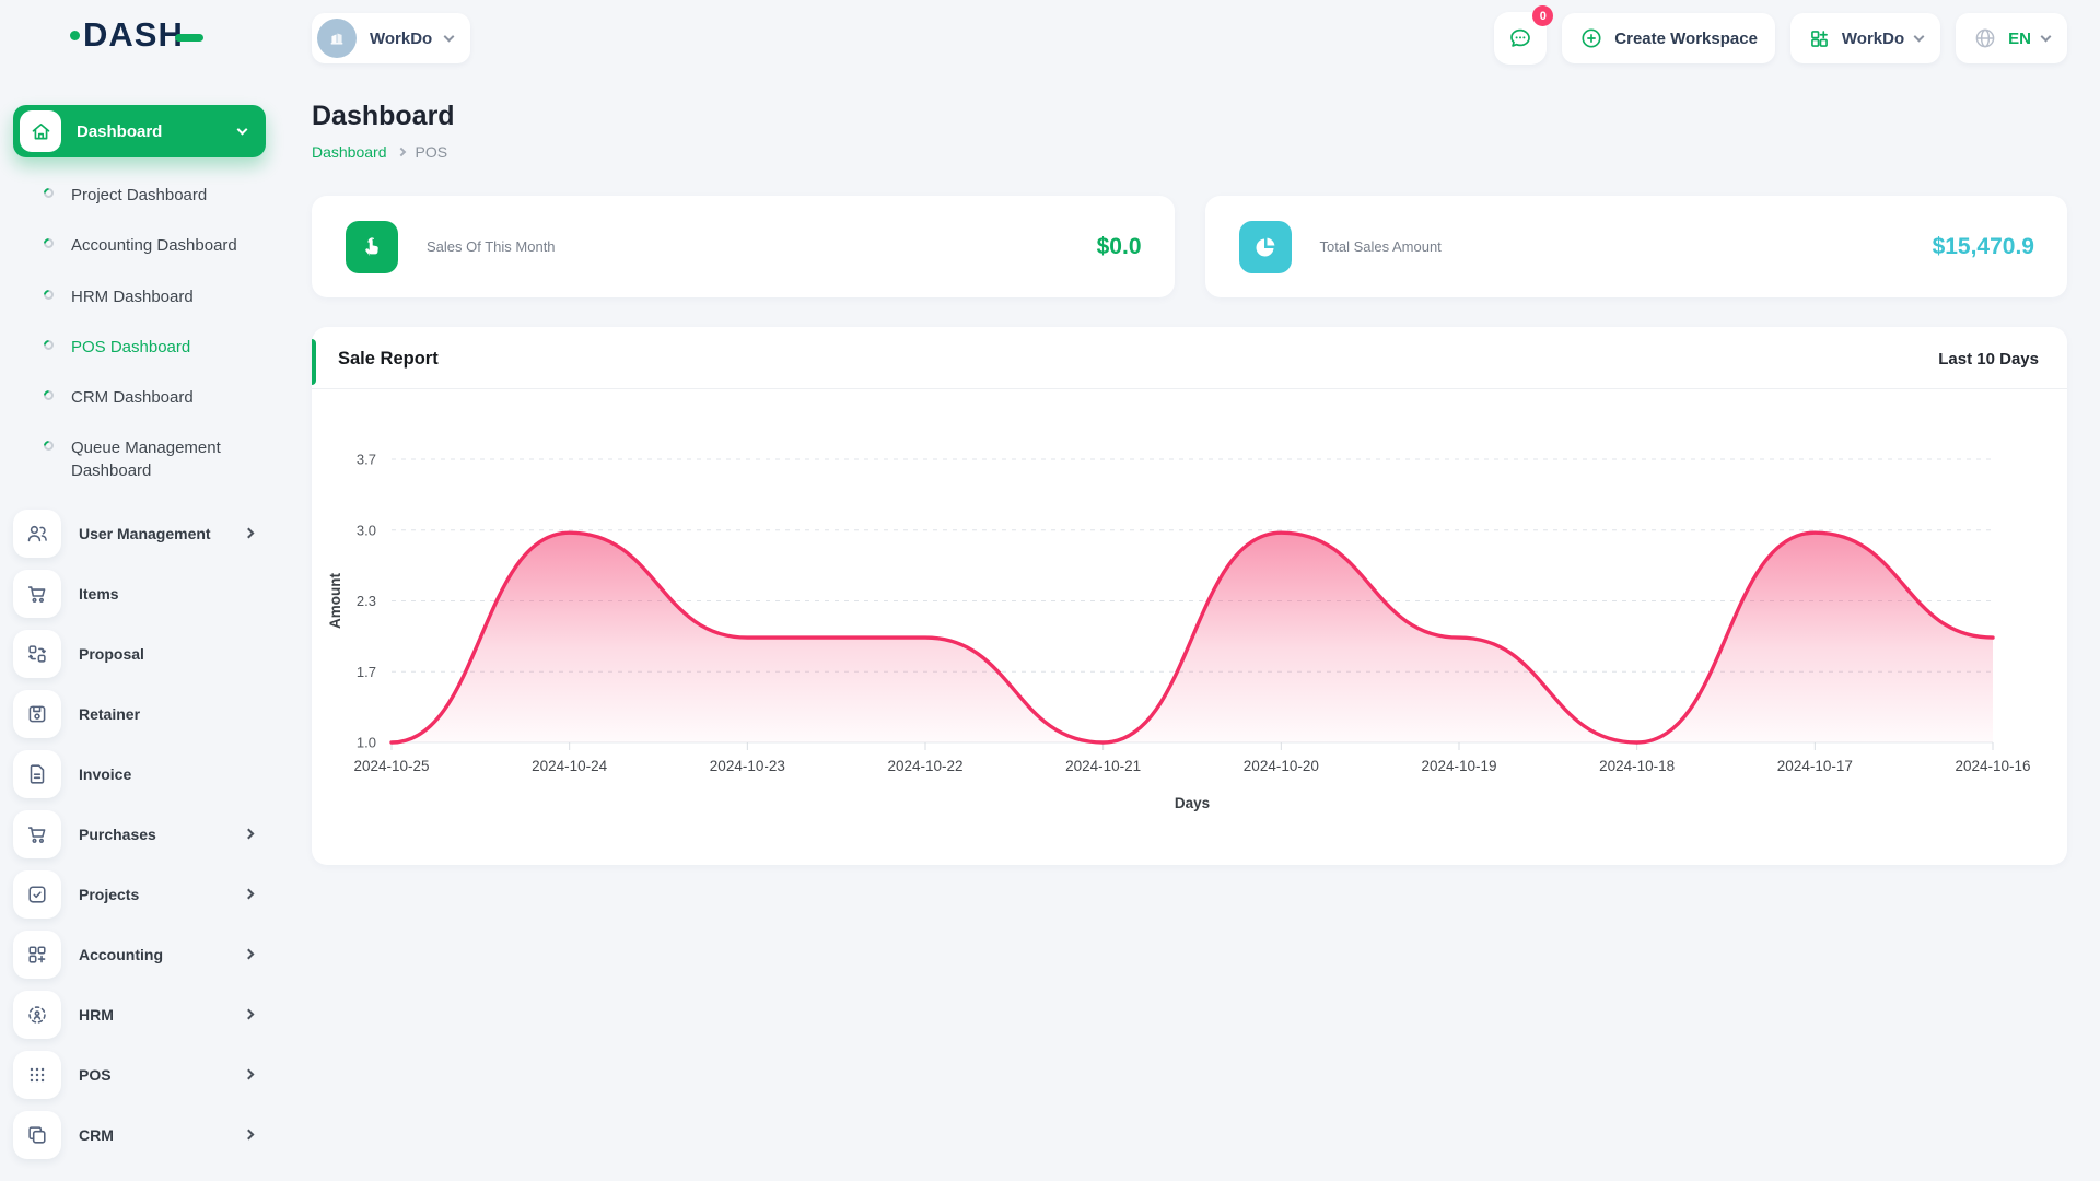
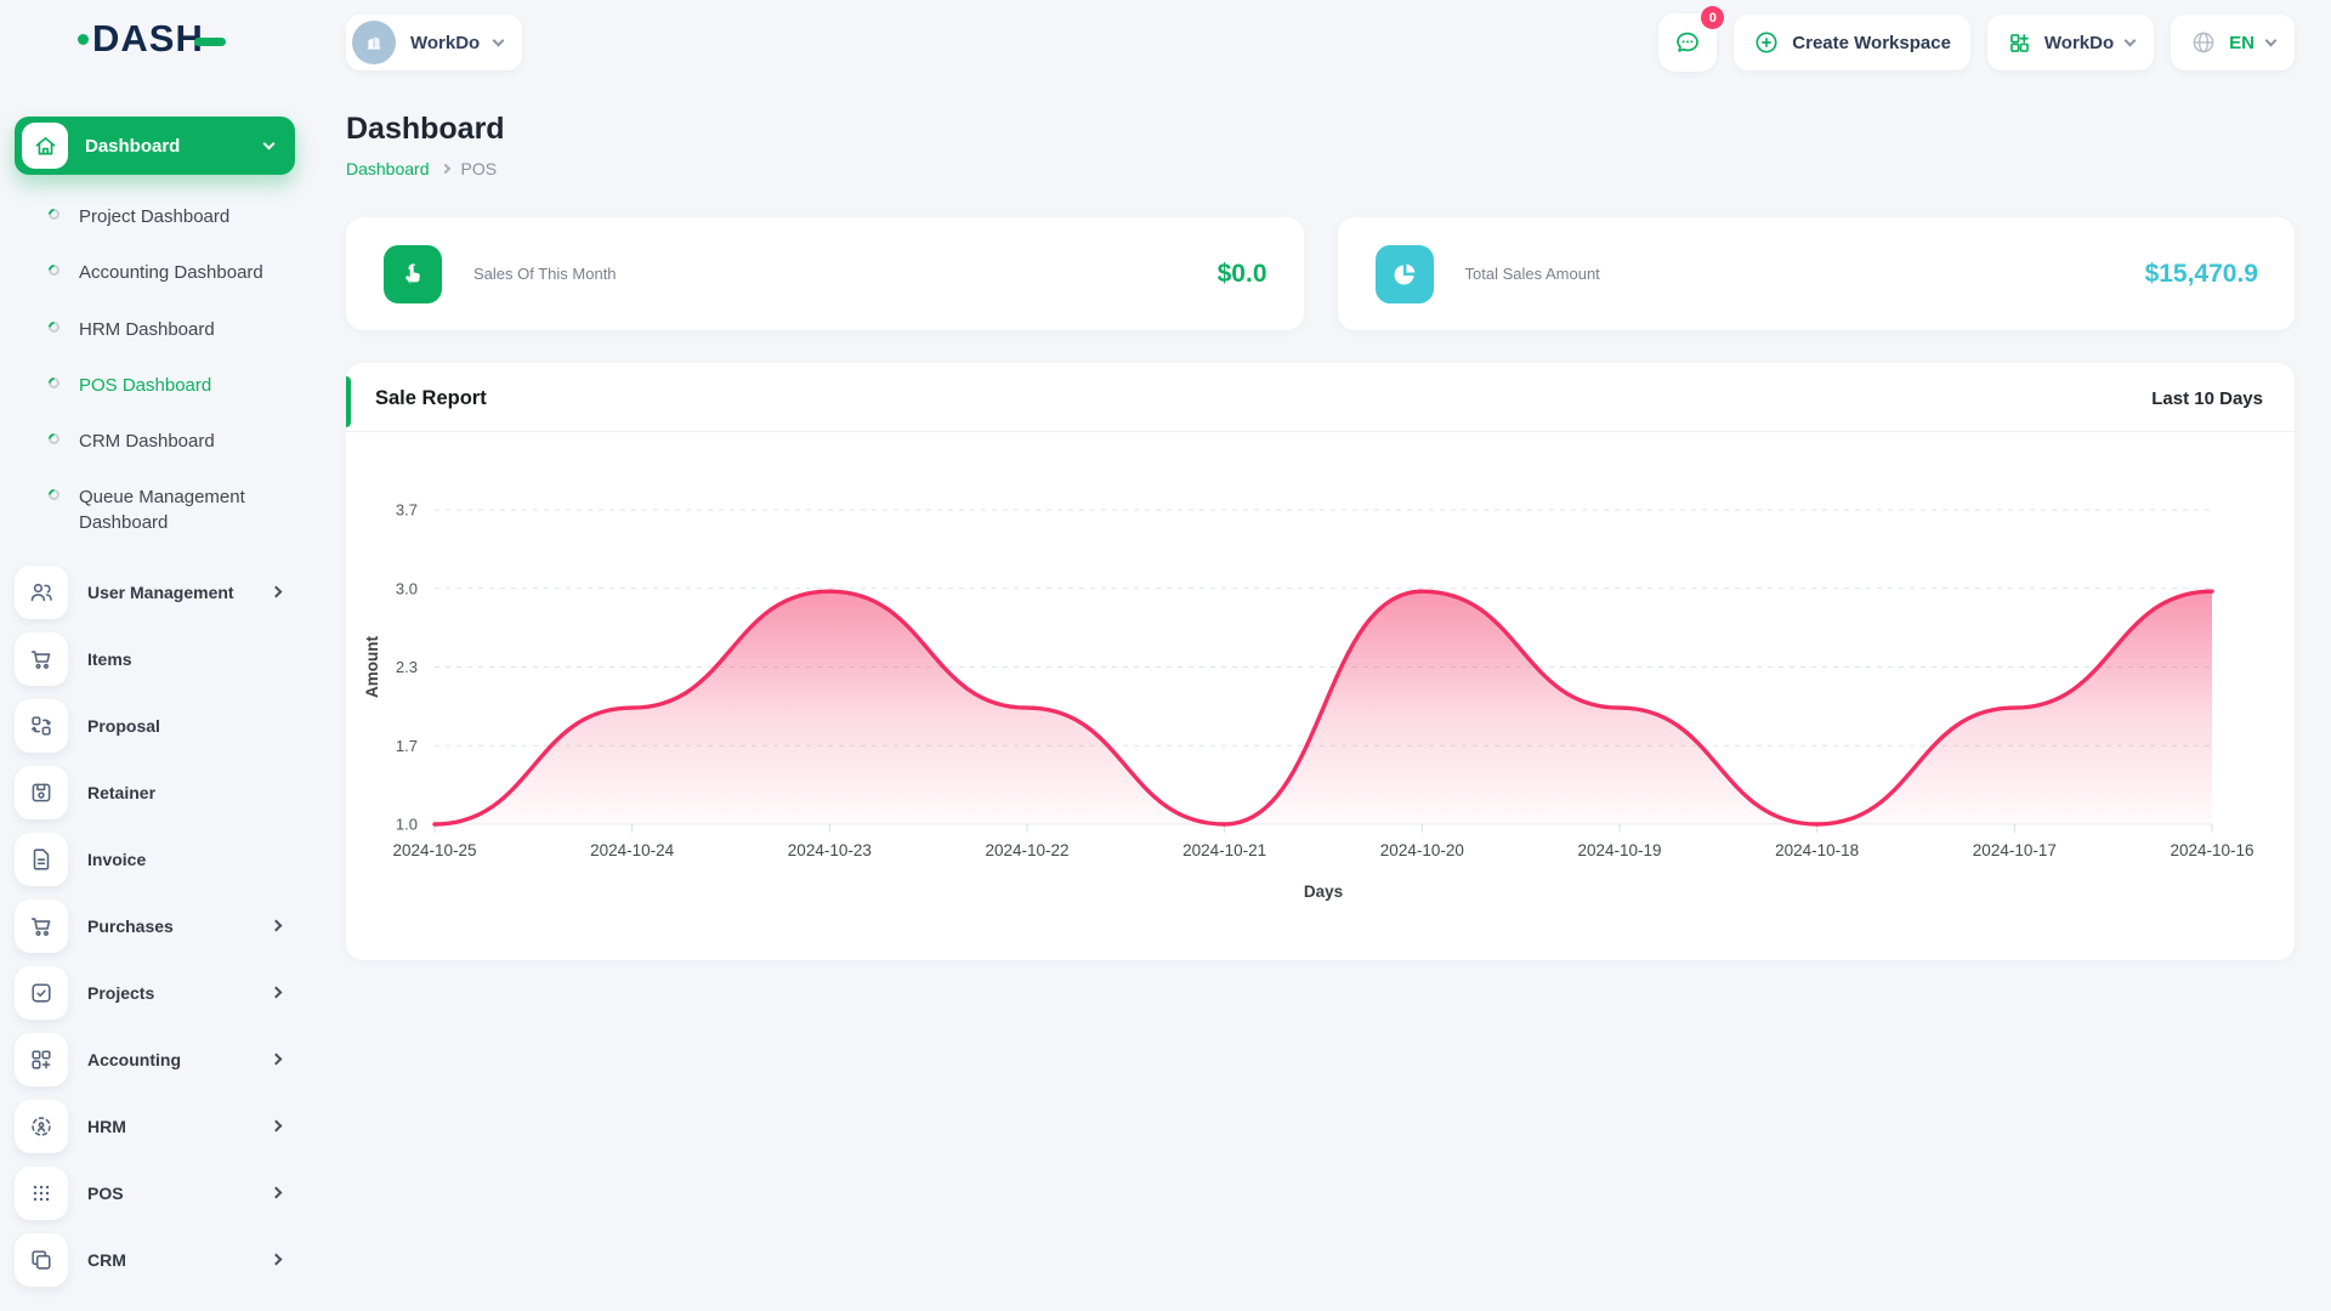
2024-10-24: 3 -> 2
2024-10-23: 2 -> 3
2024-10-17: 3 -> 2
2024-10-16: 2 -> 3
